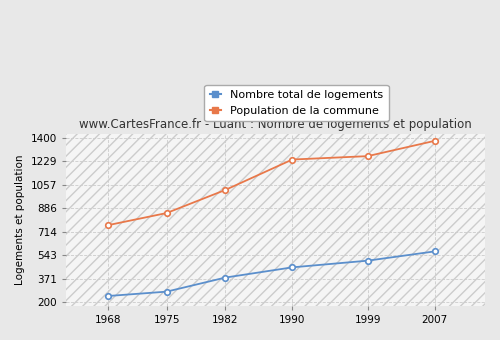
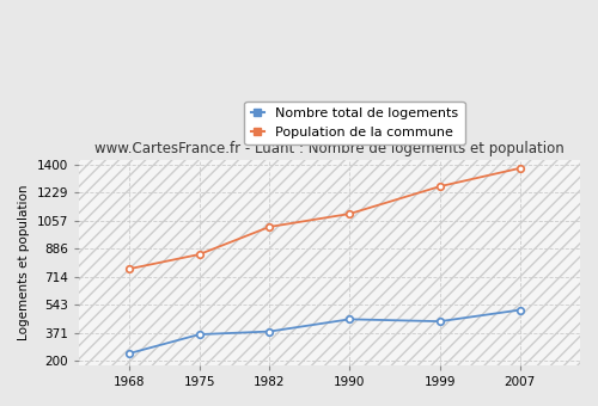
Nombre total de logements/1975: 280 -> 360
Population de la commune/1990: 1240 -> 1100
Nombre total de logements/1999: 500 -> 440
Nombre total de logements/2007: 570 -> 510
